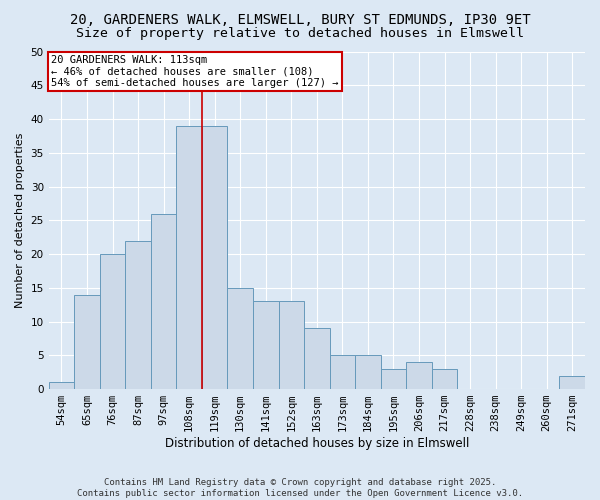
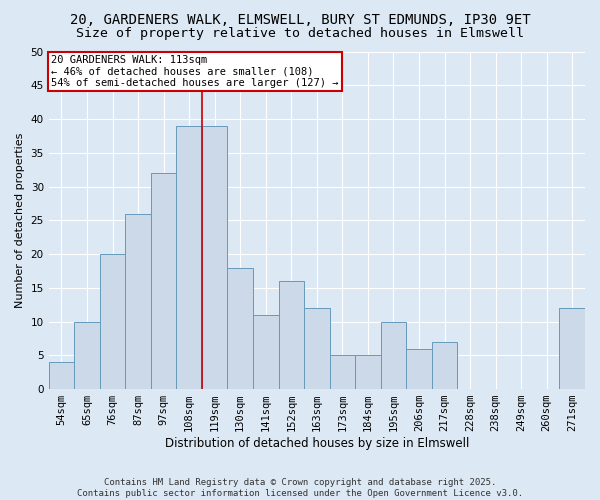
54sqm: 1 -> 4
65sqm: 14 -> 10
87sqm: 22 -> 26
97sqm: 26 -> 32
130sqm: 15 -> 18
141sqm: 13 -> 11
152sqm: 13 -> 16
163sqm: 9 -> 12
195sqm: 3 -> 10
206sqm: 4 -> 6
217sqm: 3 -> 7
271sqm: 2 -> 12
